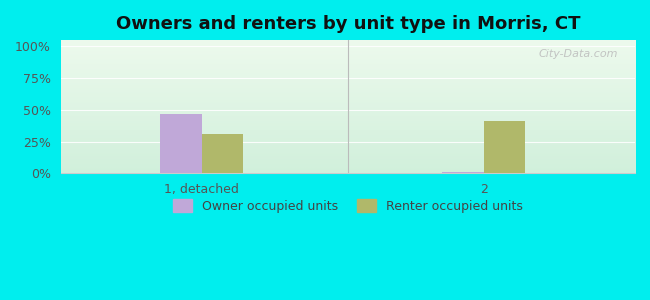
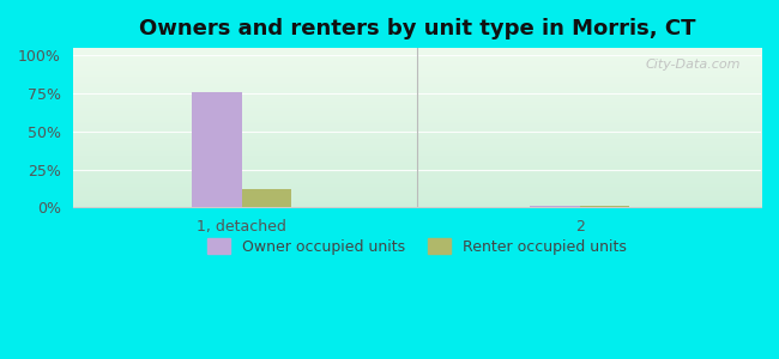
Owner occupied units/1, detached: 47% -> 76%
Renter occupied units/1, detached: 31% -> 12%
Renter occupied units/2: 41% -> 1%
